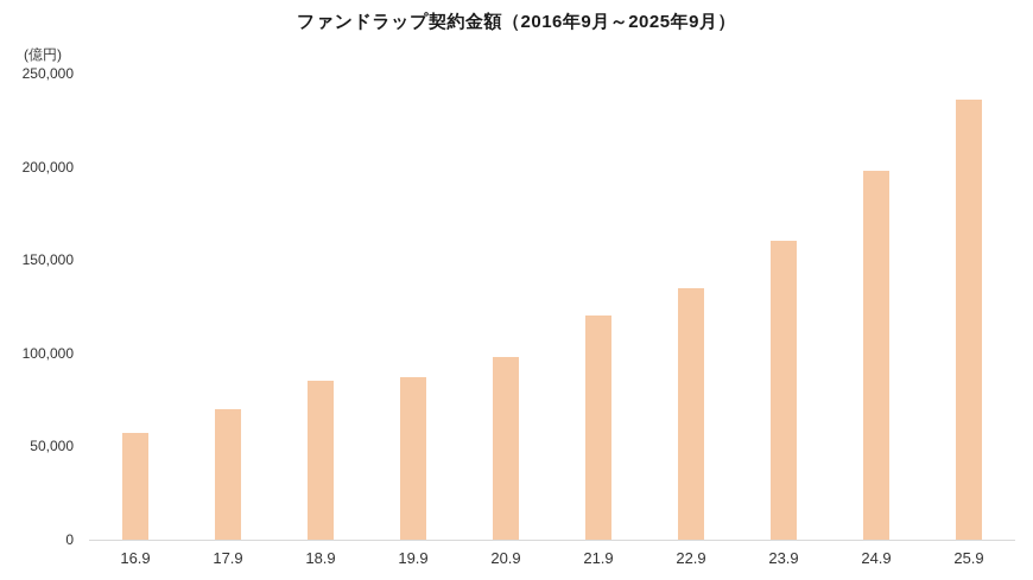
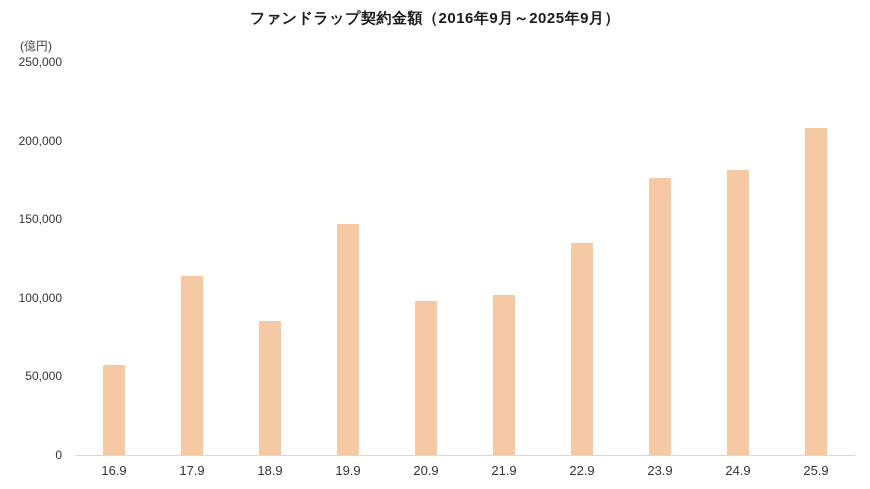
17.9: 70000 -> 114000
19.9: 87000 -> 147000
21.9: 120000 -> 102000
23.9: 160000 -> 176000
24.9: 198000 -> 181000
25.9: 236000 -> 208000
